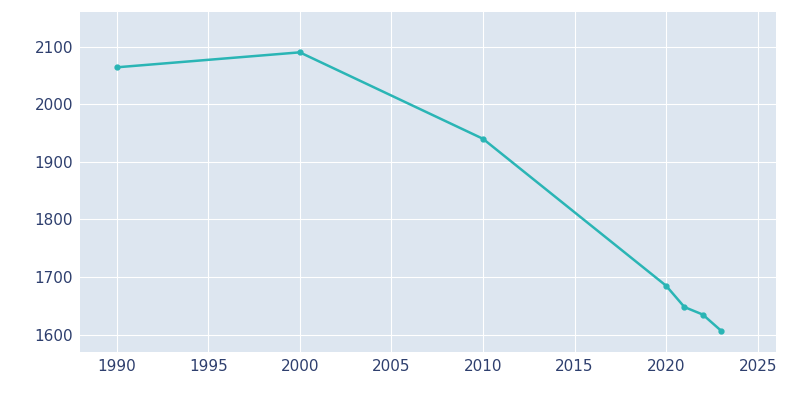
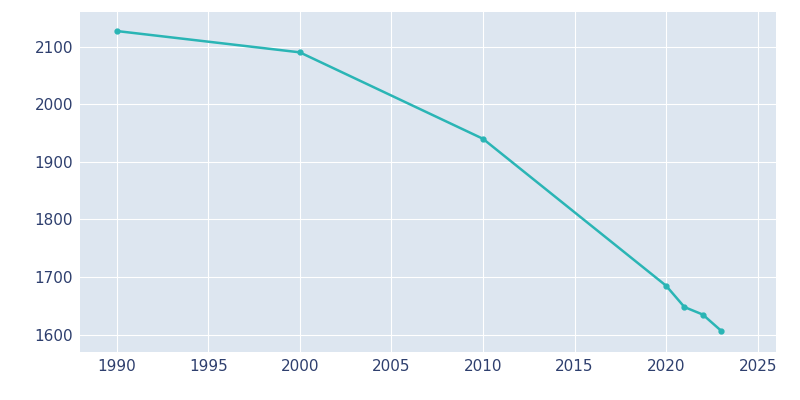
1990: 2064 -> 2127
